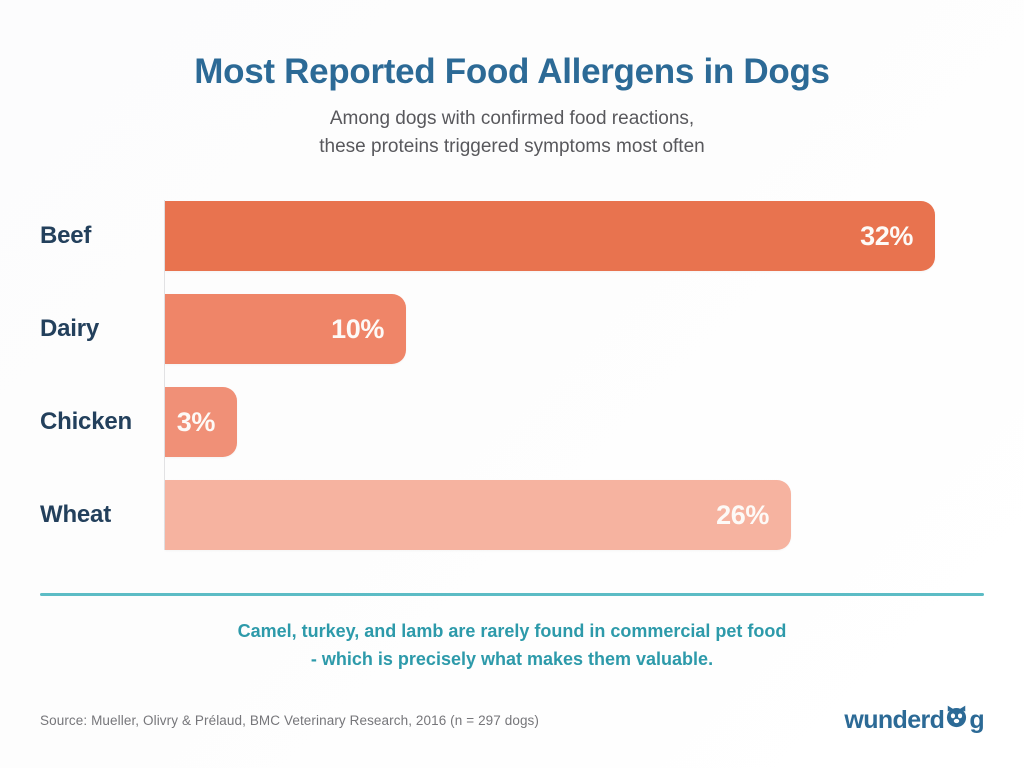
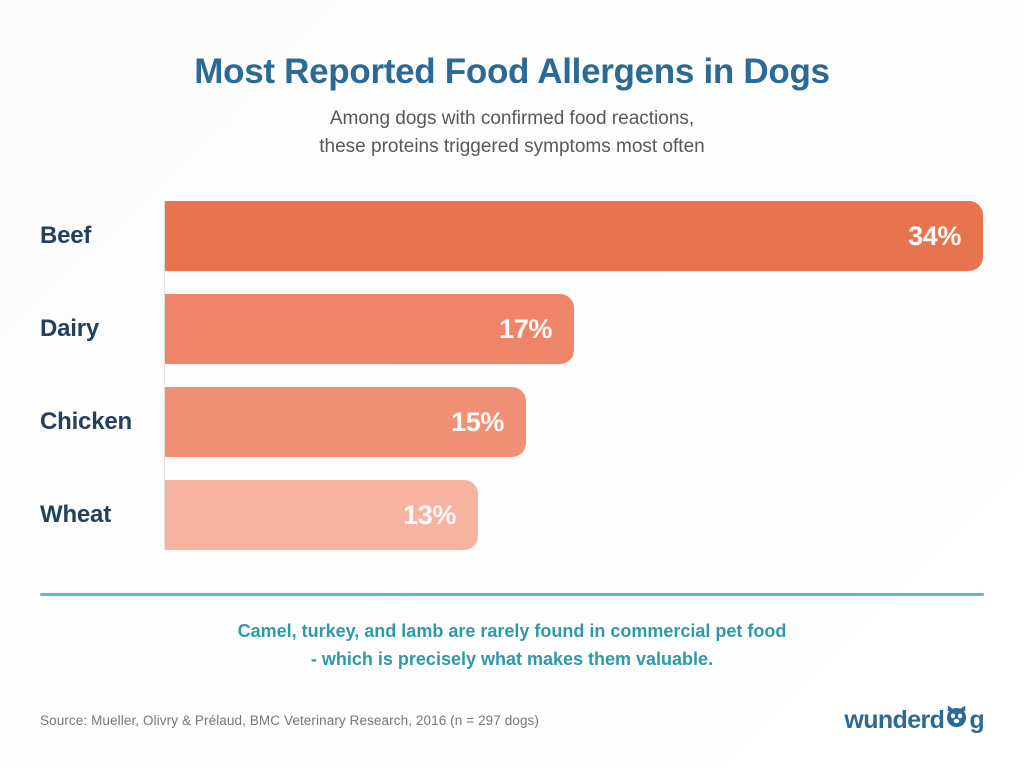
Beef: 32% -> 34%
Dairy: 10% -> 17%
Chicken: 3% -> 15%
Wheat: 26% -> 13%
